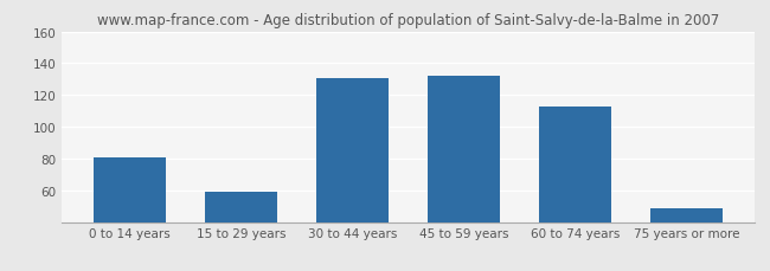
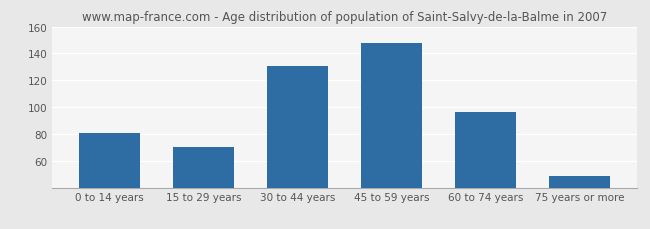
15 to 29 years: 59 -> 70
45 to 59 years: 132 -> 148
60 to 74 years: 113 -> 96
